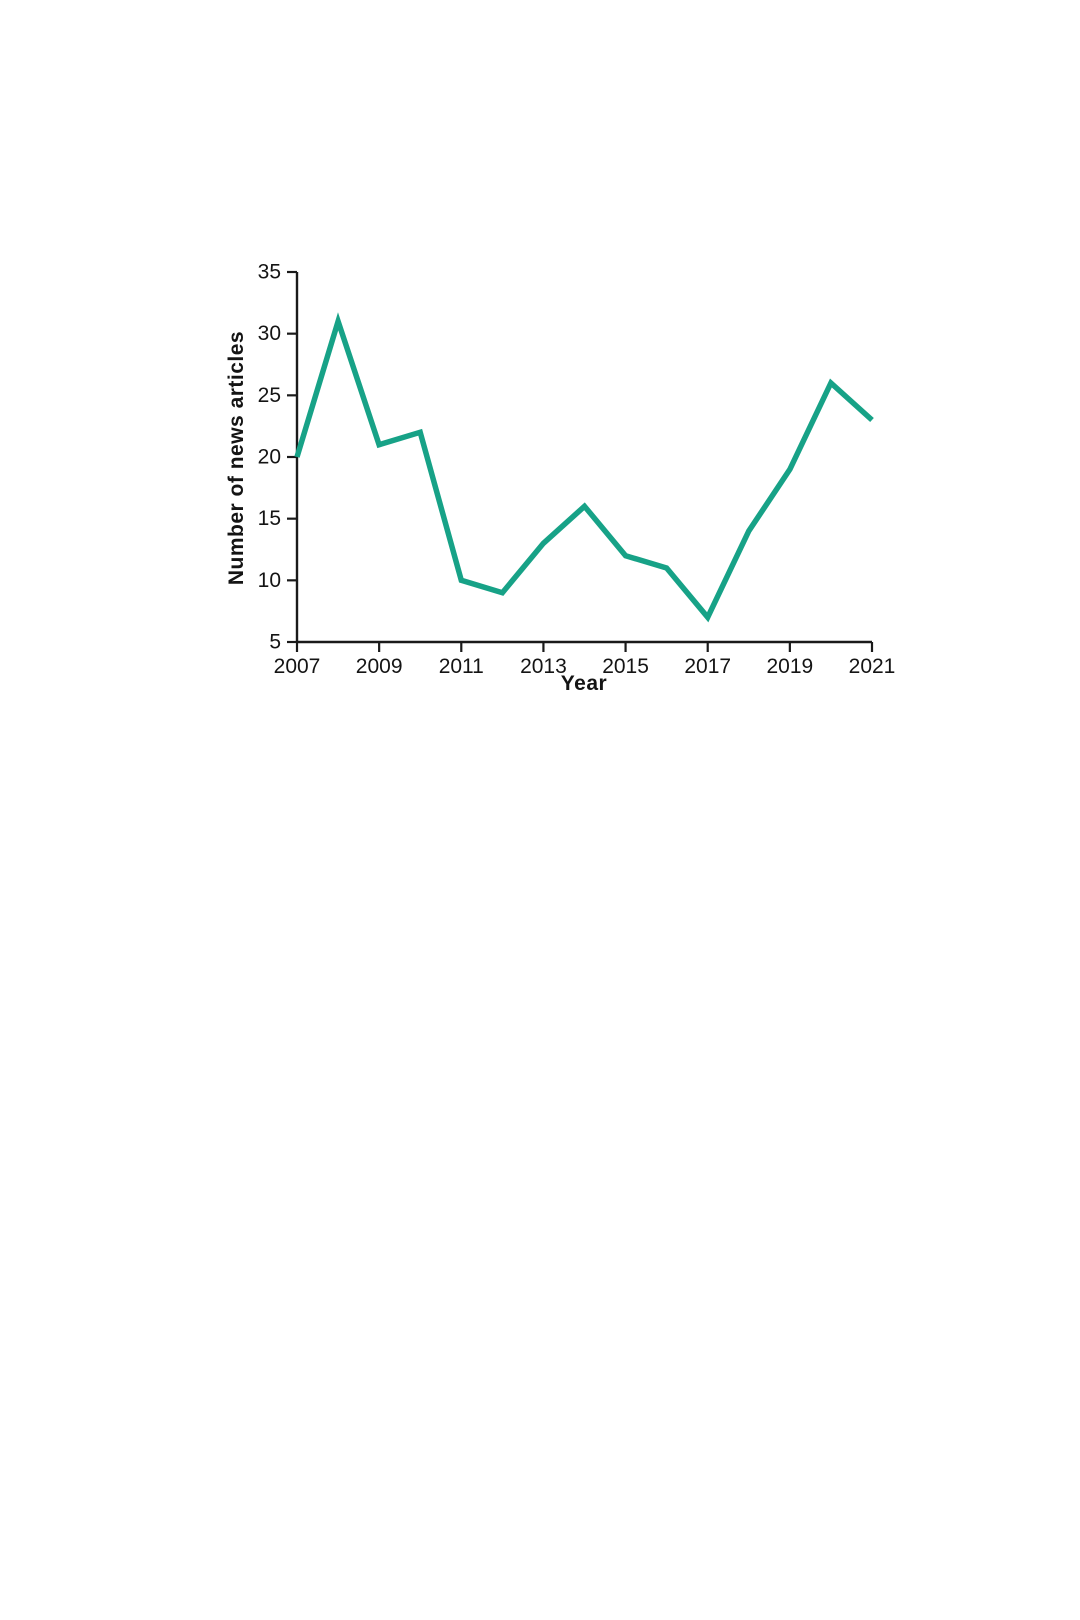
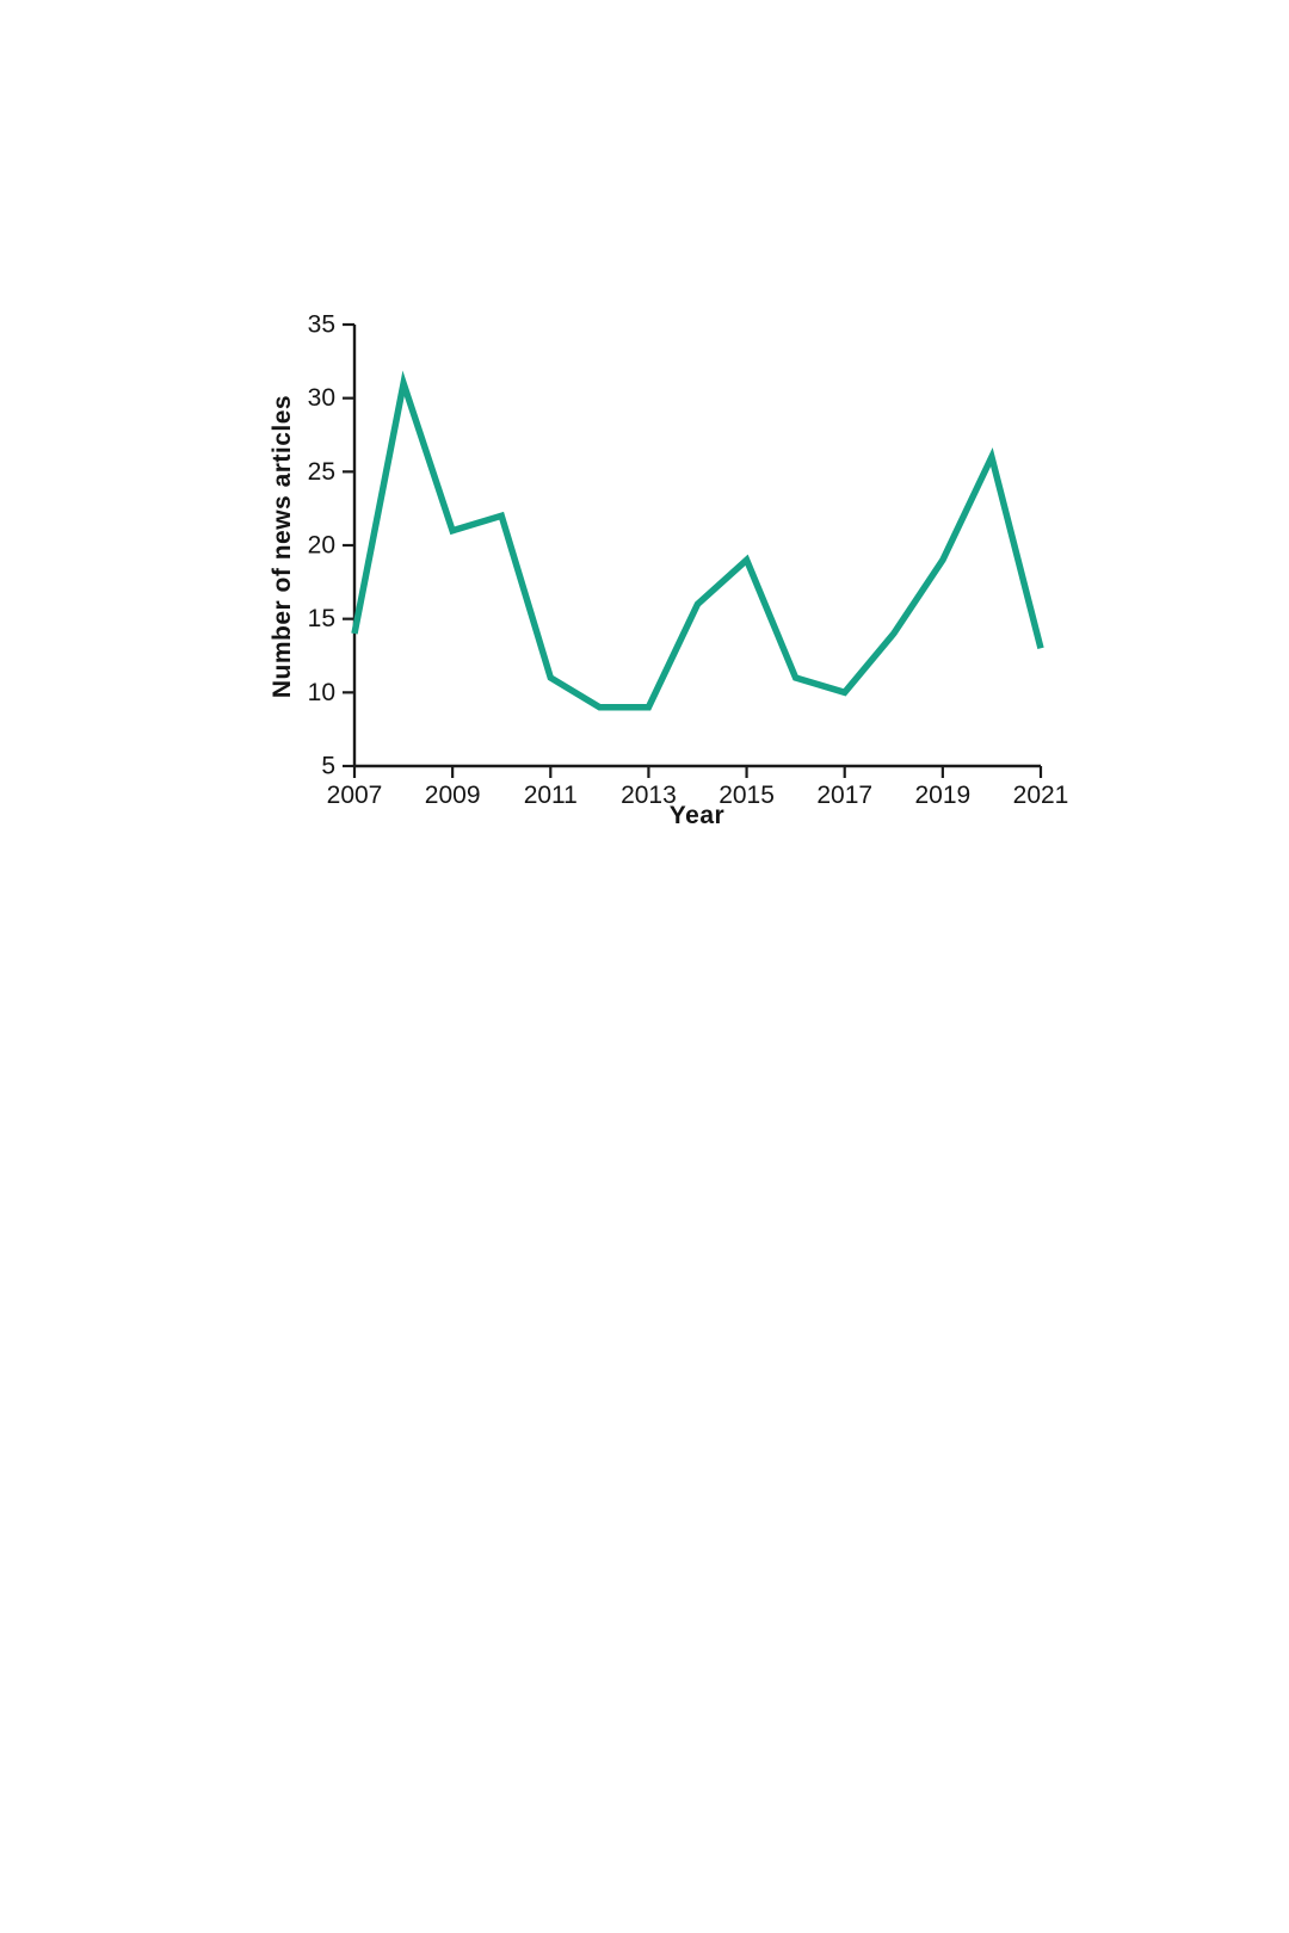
2007: 20 -> 14
2011: 10 -> 11
2013: 13 -> 9
2015: 12 -> 19
2017: 7 -> 10
2021: 23 -> 13
